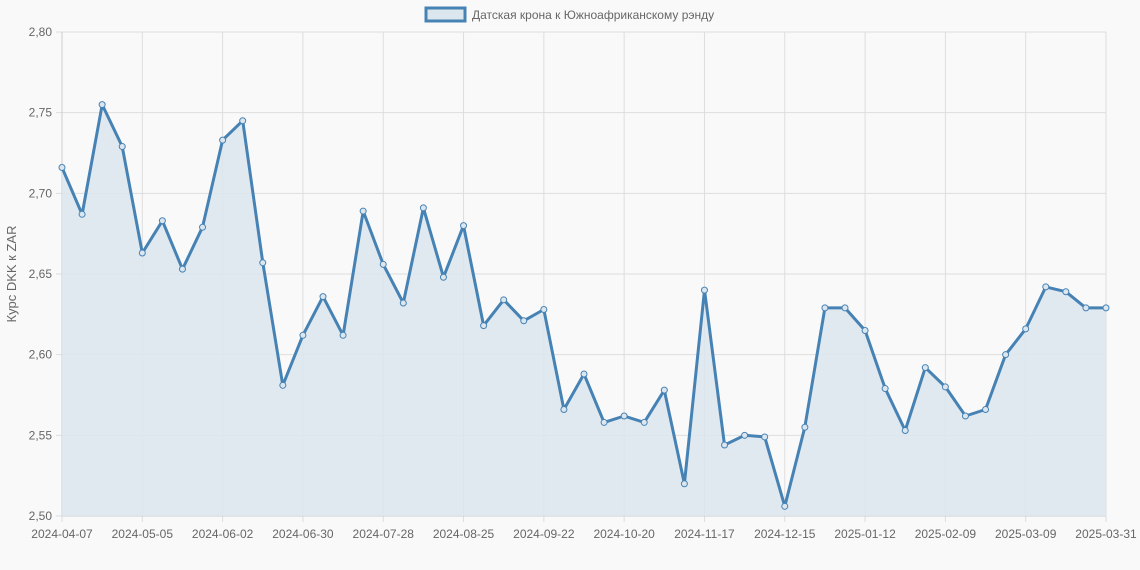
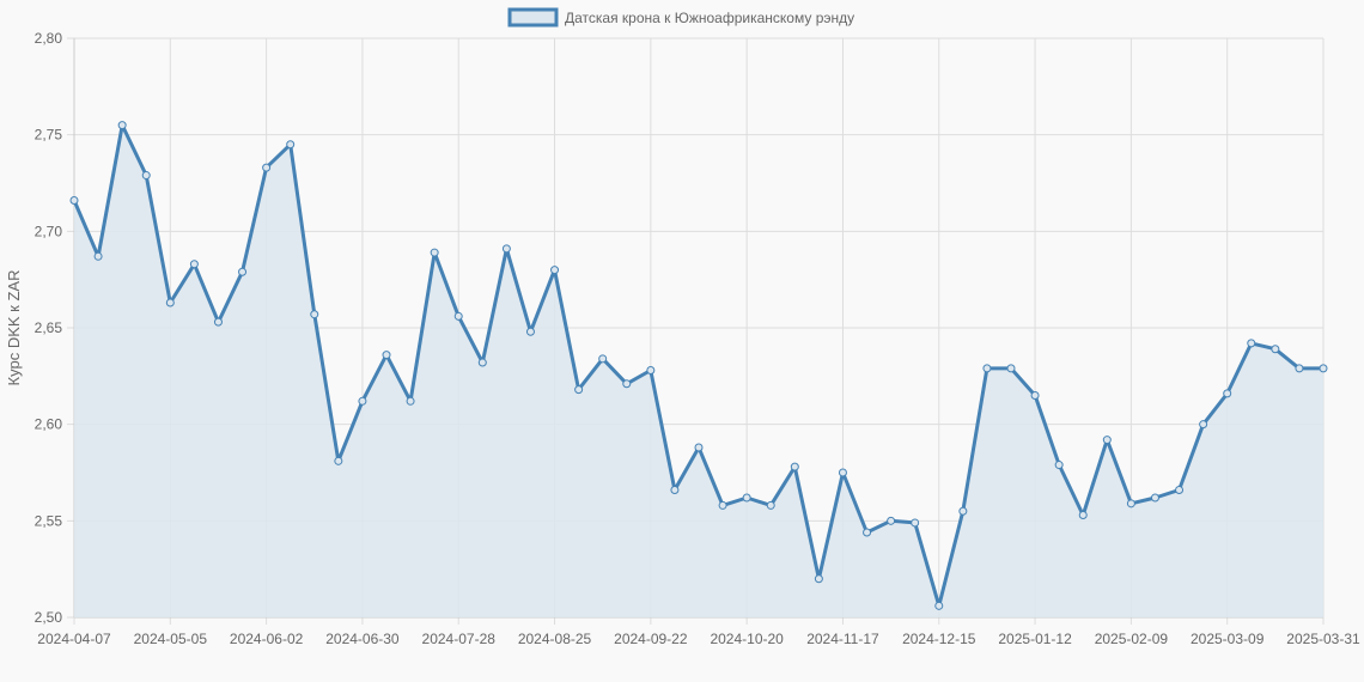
2024-11-17: 2,64 -> 2,58
2025-02-09: 2,58 -> 2,56
